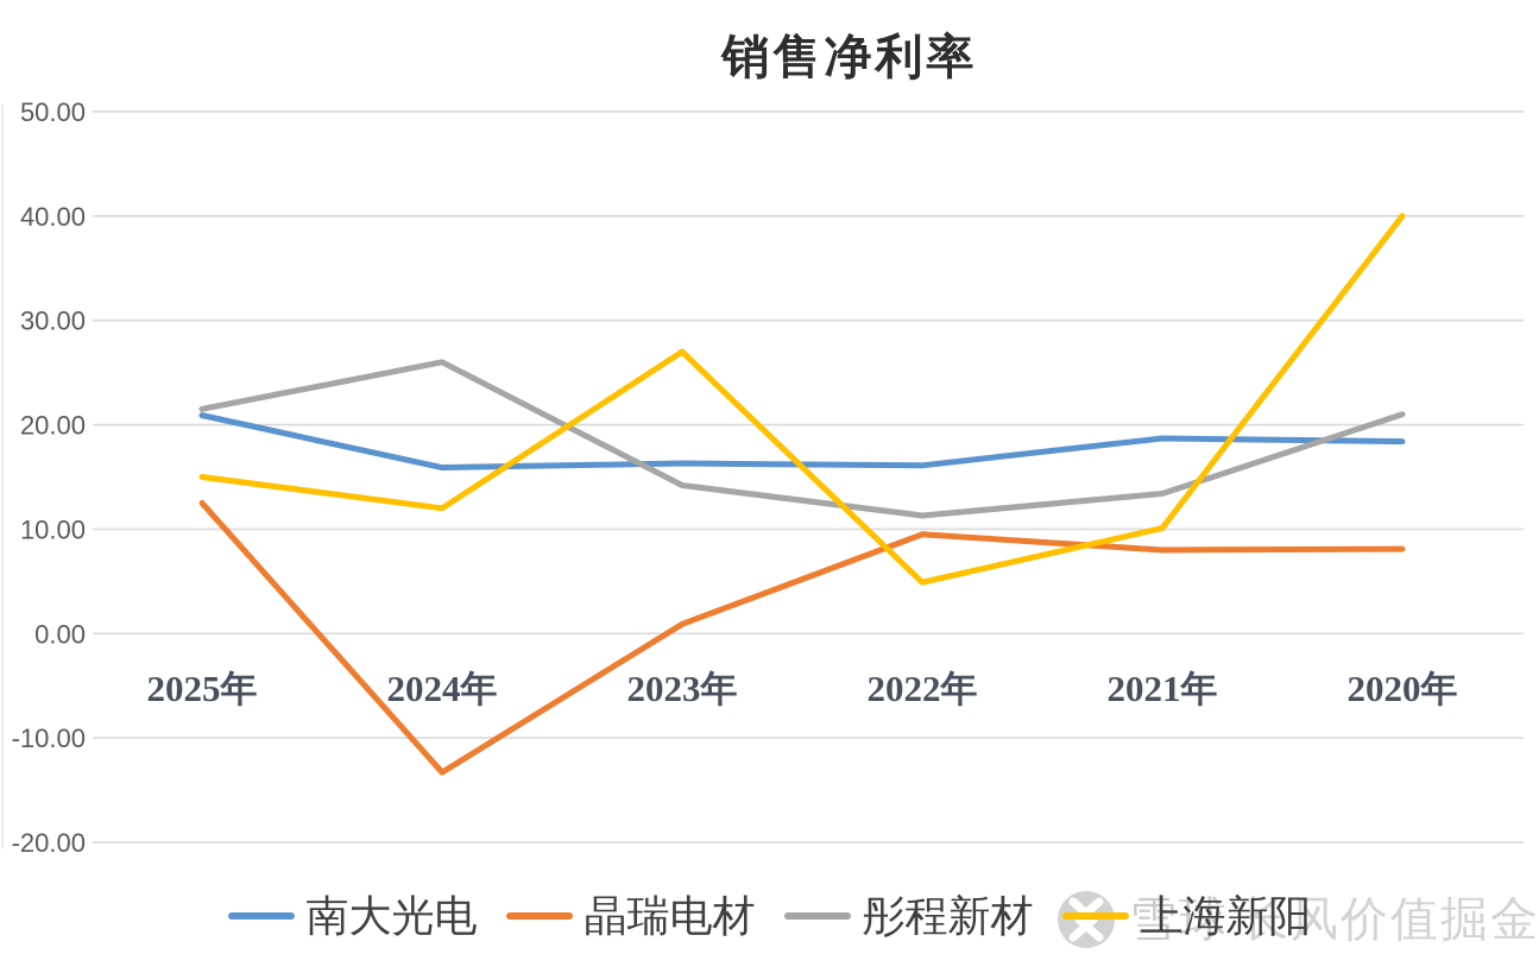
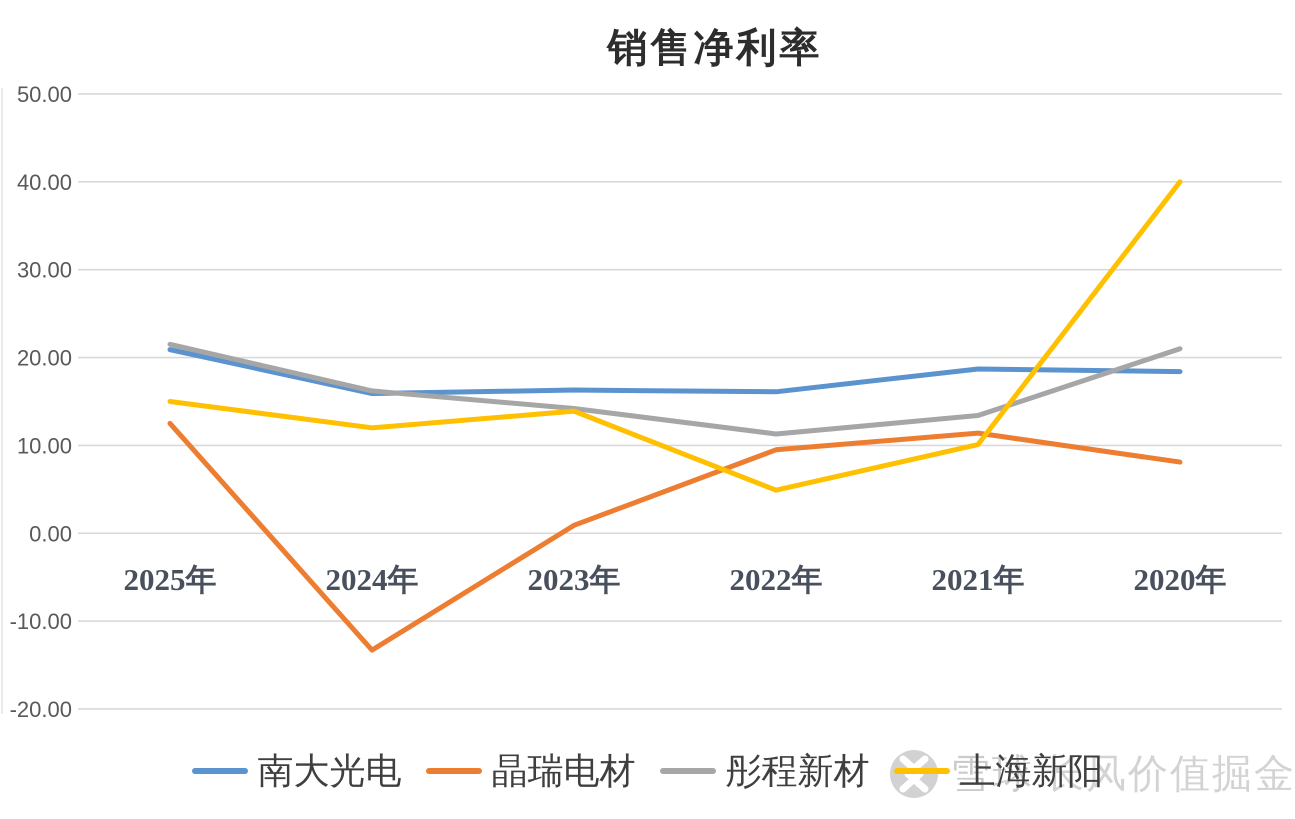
彤程新材/2024年: 26 -> 16
上海新阳/2023年: 27 -> 14
晶瑞电材/2021年: 8 -> 11
